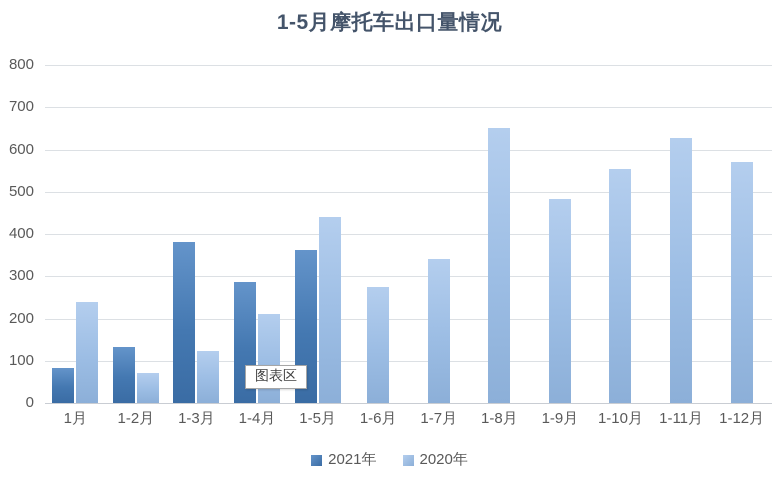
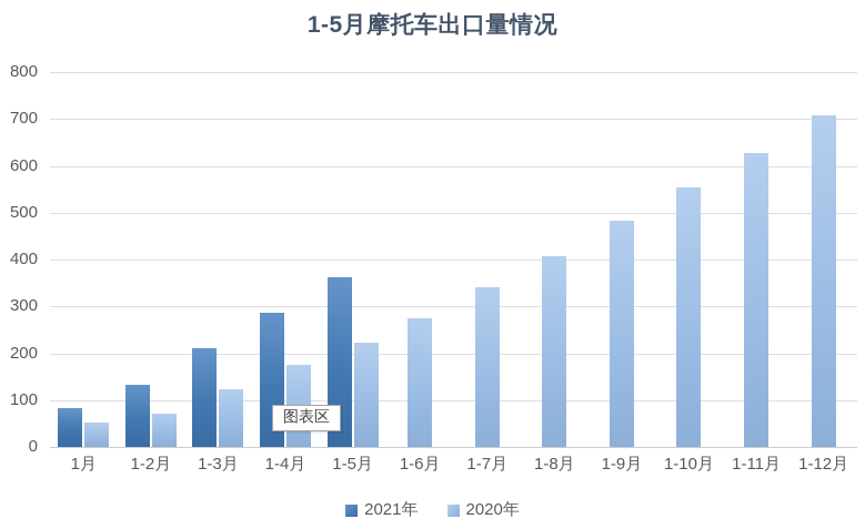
2020年/1月: 240 -> 50
2021年/1-3月: 380 -> 210
2020年/1-4月: 210 -> 180
2020年/1-5月: 440 -> 220
2020年/1-8月: 650 -> 410
2020年/1-12月: 570 -> 710
